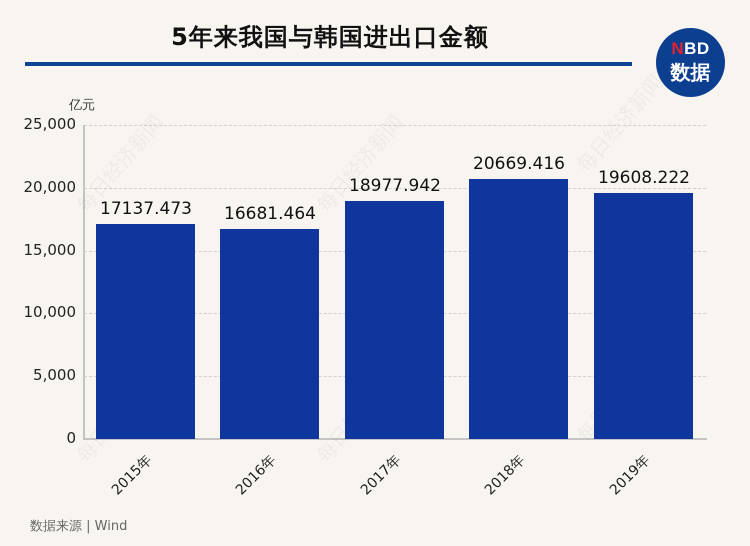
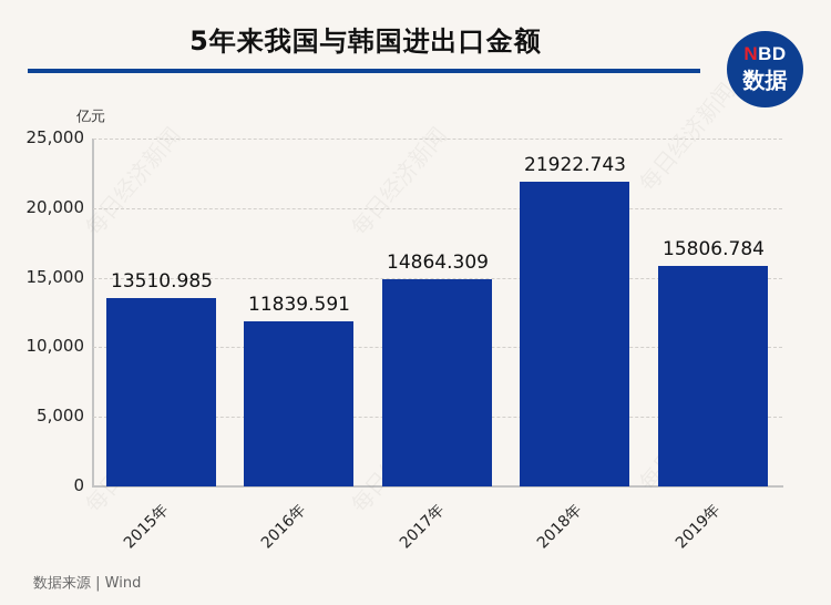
2015年: 17137.473 -> 13510.985
2016年: 16681.464 -> 11839.591
2017年: 18977.942 -> 14864.309
2018年: 20669.416 -> 21922.743
2019年: 19608.222 -> 15806.784
